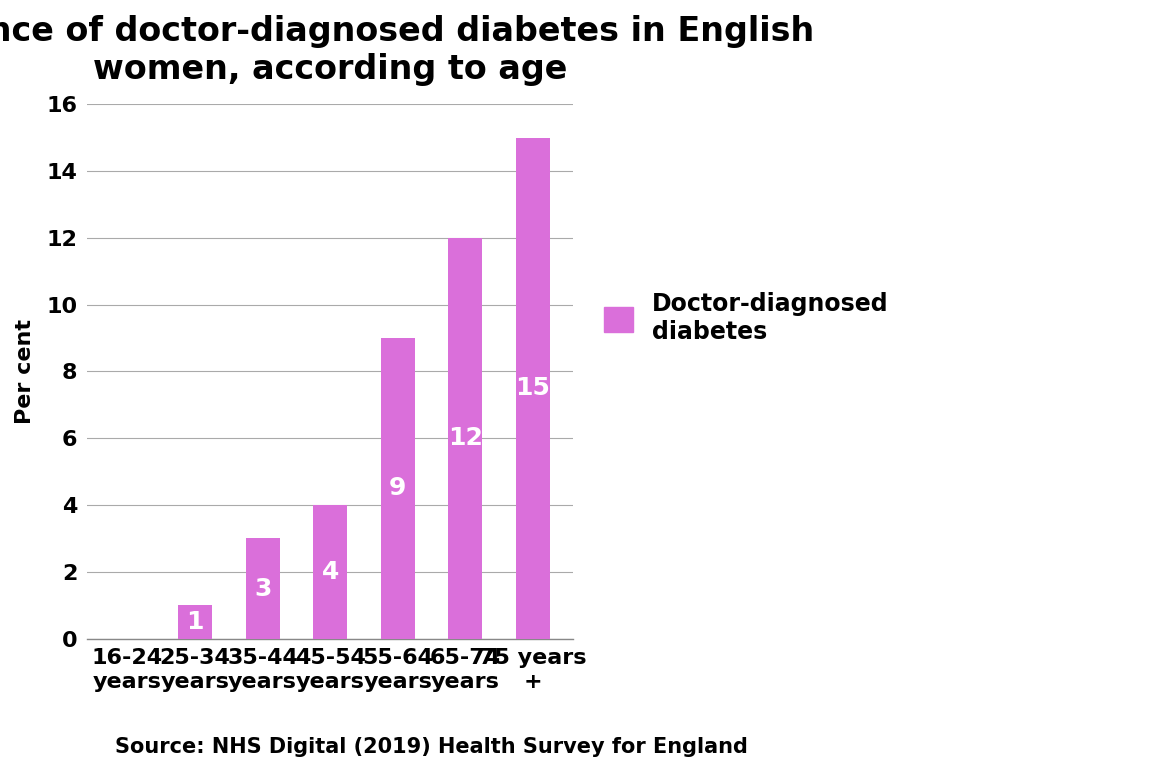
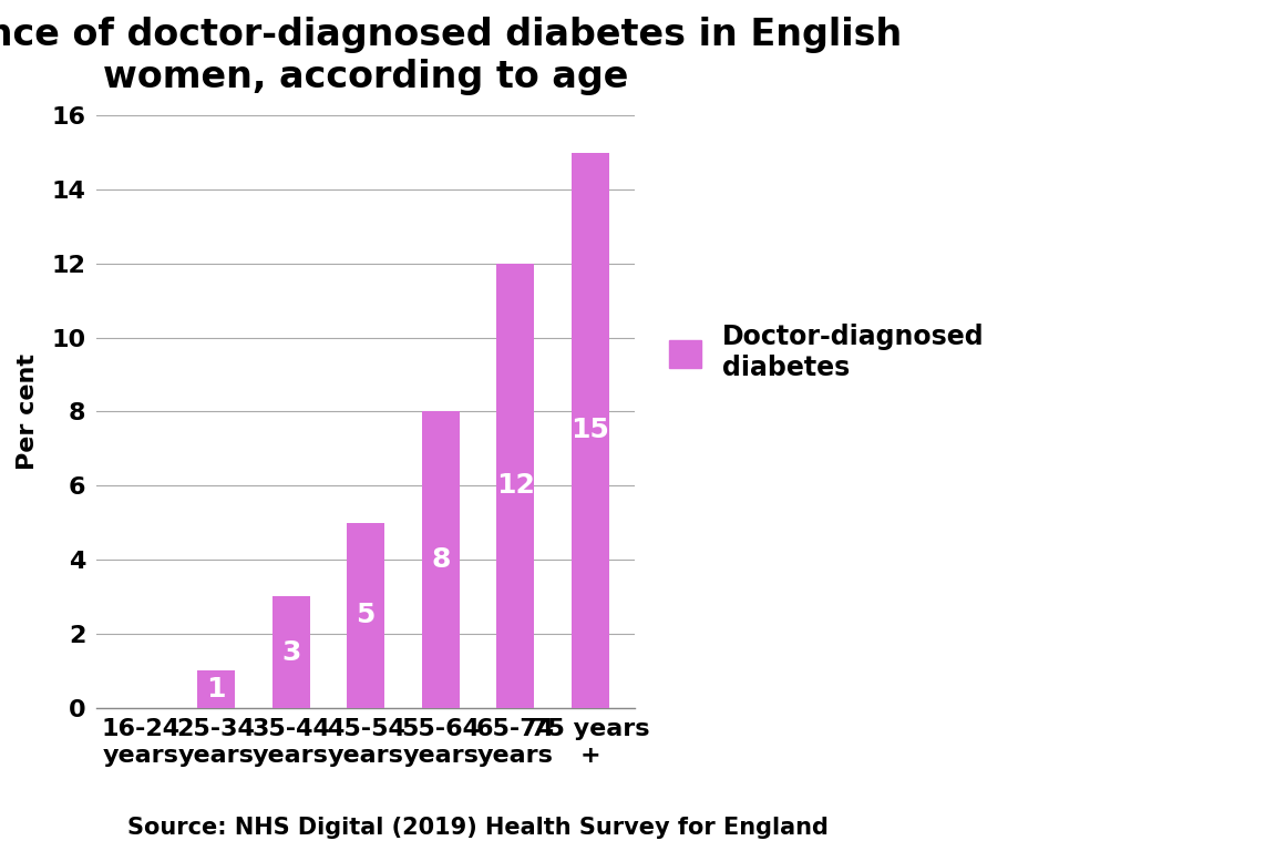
45-54 years: 4 -> 5
55-64 years: 9 -> 8
